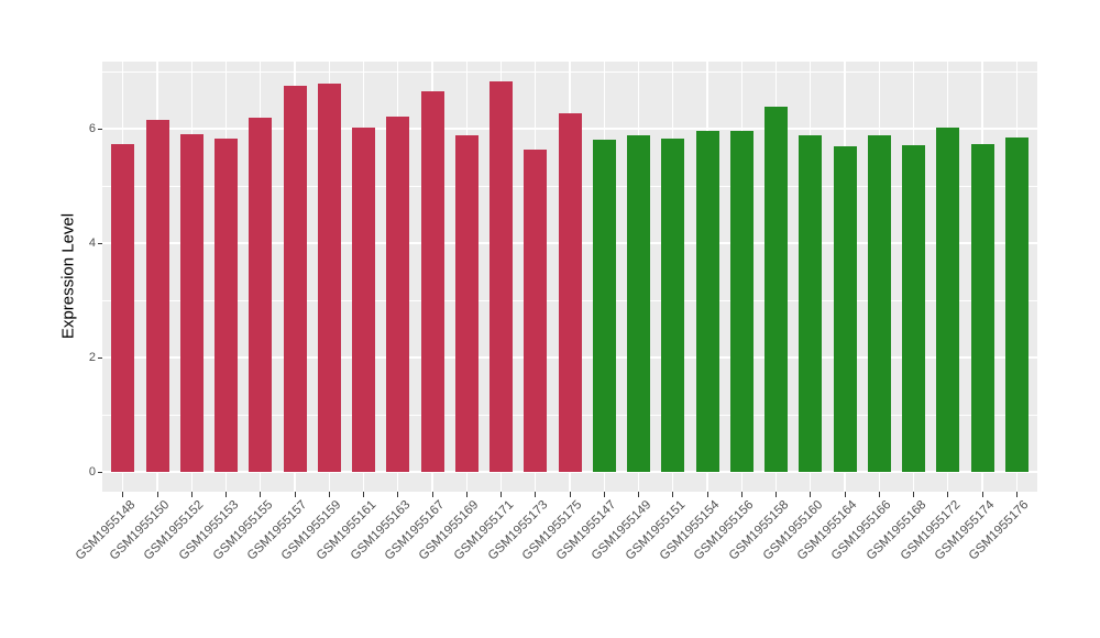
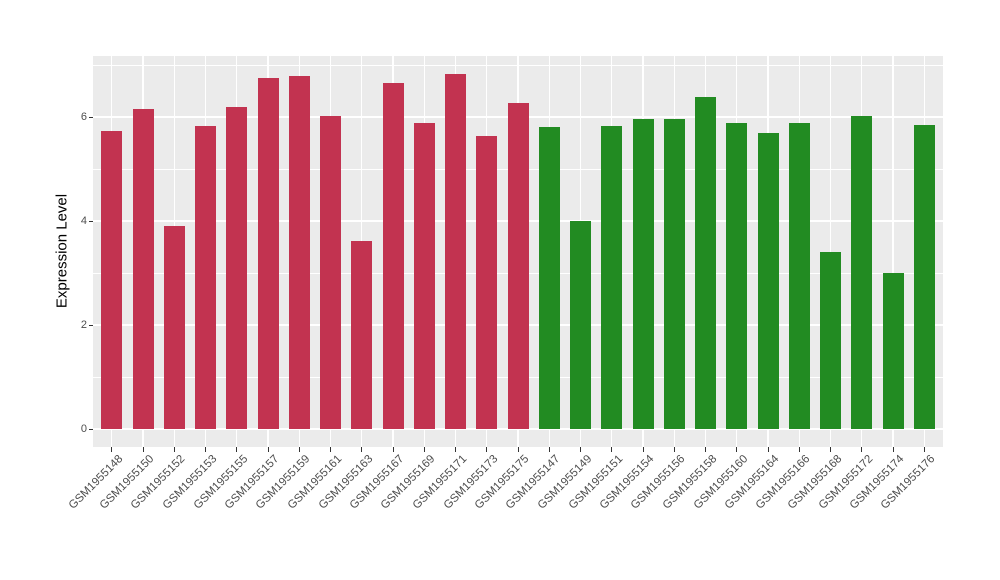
GSM1955152: 5.9 -> 3.9
GSM1955163: 6.2 -> 3.6
GSM1955149: 5.9 -> 4.0
GSM1955168: 5.7 -> 3.4
GSM1955174: 5.7 -> 3.0
